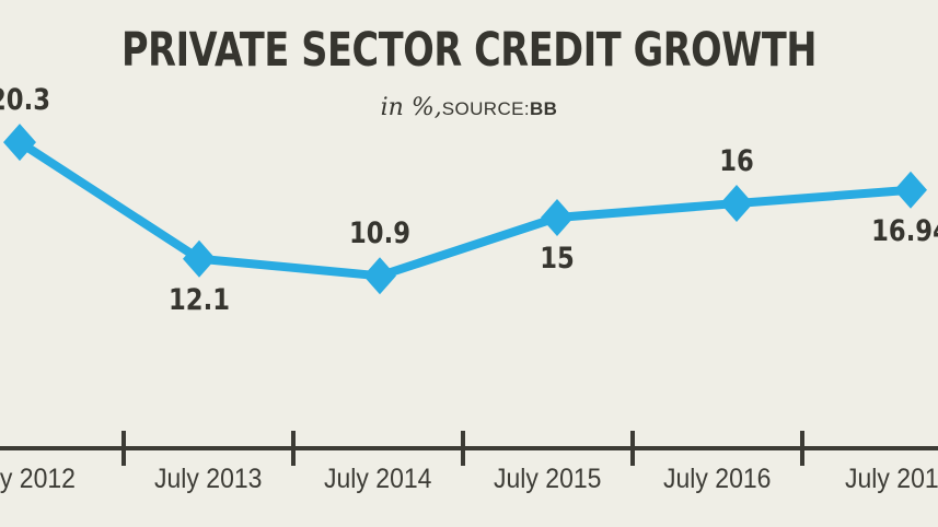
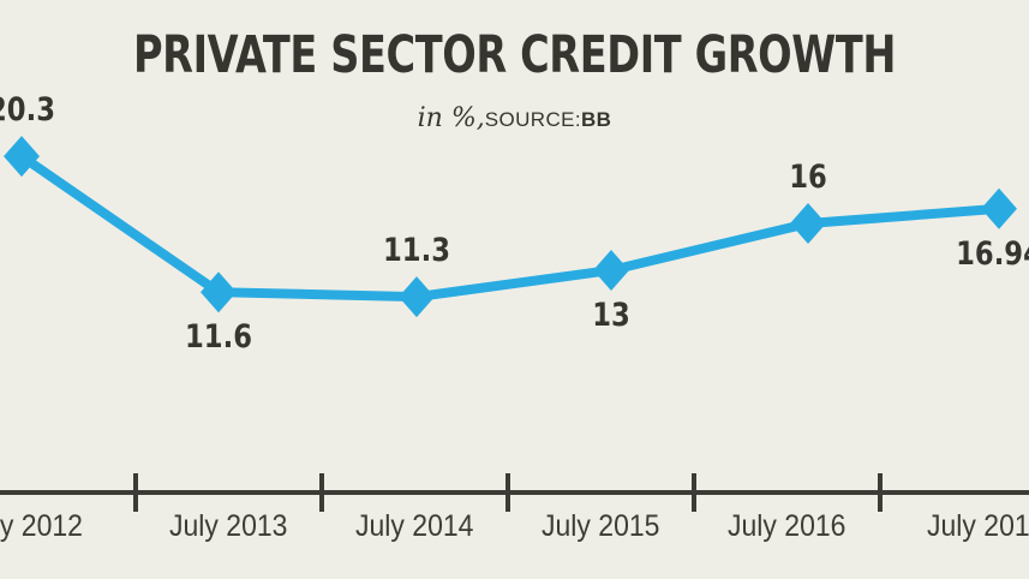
July 2013: 12.1 -> 11.6
July 2014: 10.9 -> 11.3
July 2015: 15 -> 13
